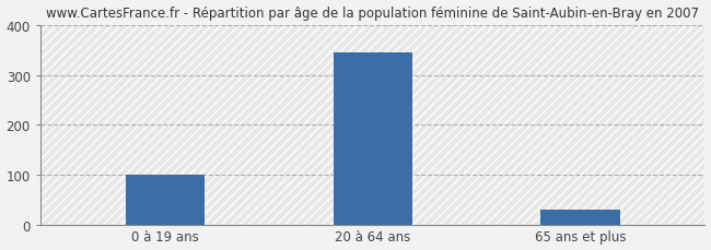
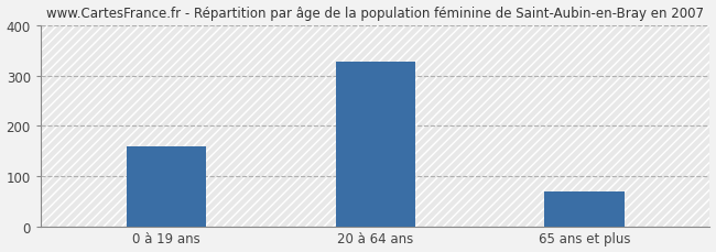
0 à 19 ans: 100 -> 160
20 à 64 ans: 345 -> 327
65 ans et plus: 30 -> 70
